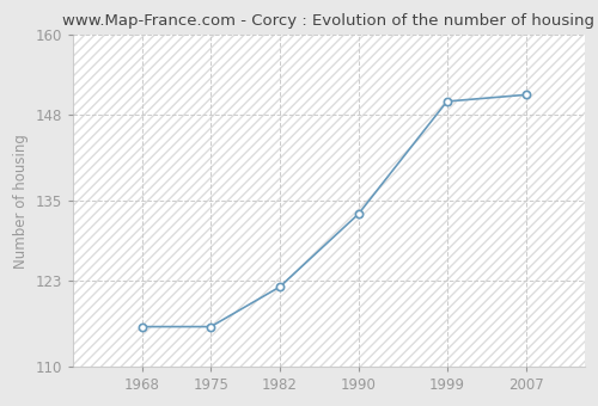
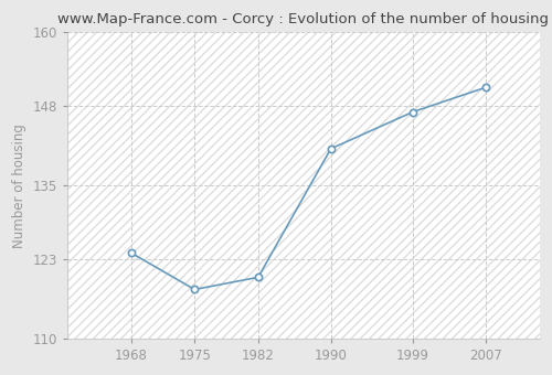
1968: 116 -> 124
1975: 116 -> 118
1982: 122 -> 120
1990: 133 -> 141
1999: 150 -> 147
